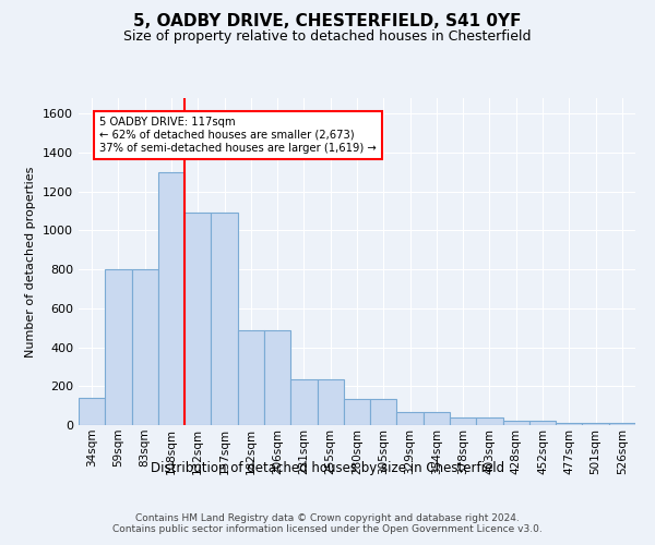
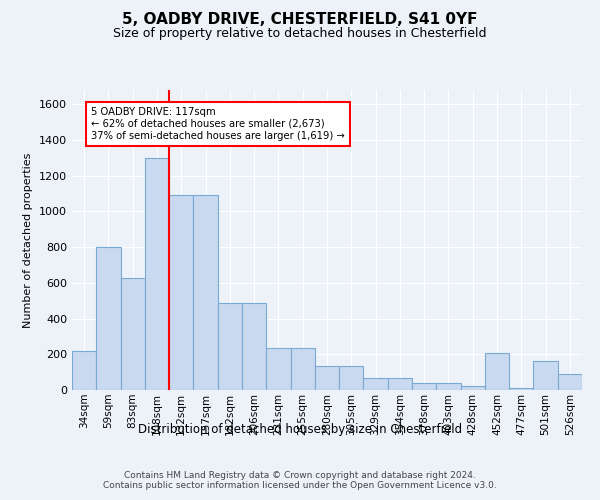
34sqm: 140 -> 220
83sqm: 800 -> 630
452sqm: 20 -> 210
501sqm: 10 -> 160
526sqm: 10 -> 90
